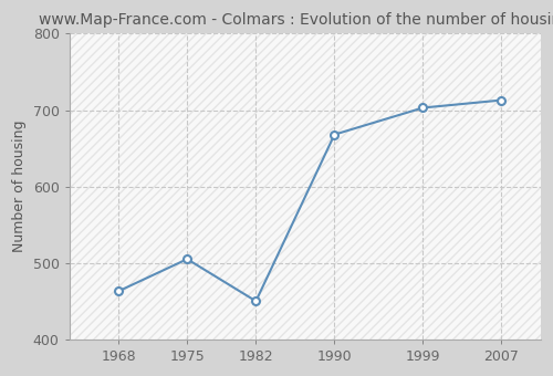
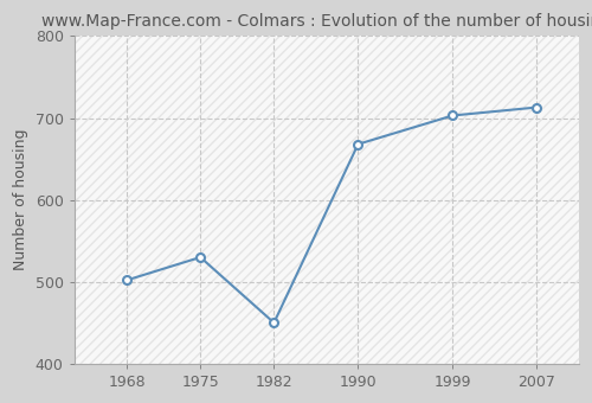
1968: 463 -> 502
1975: 505 -> 530
